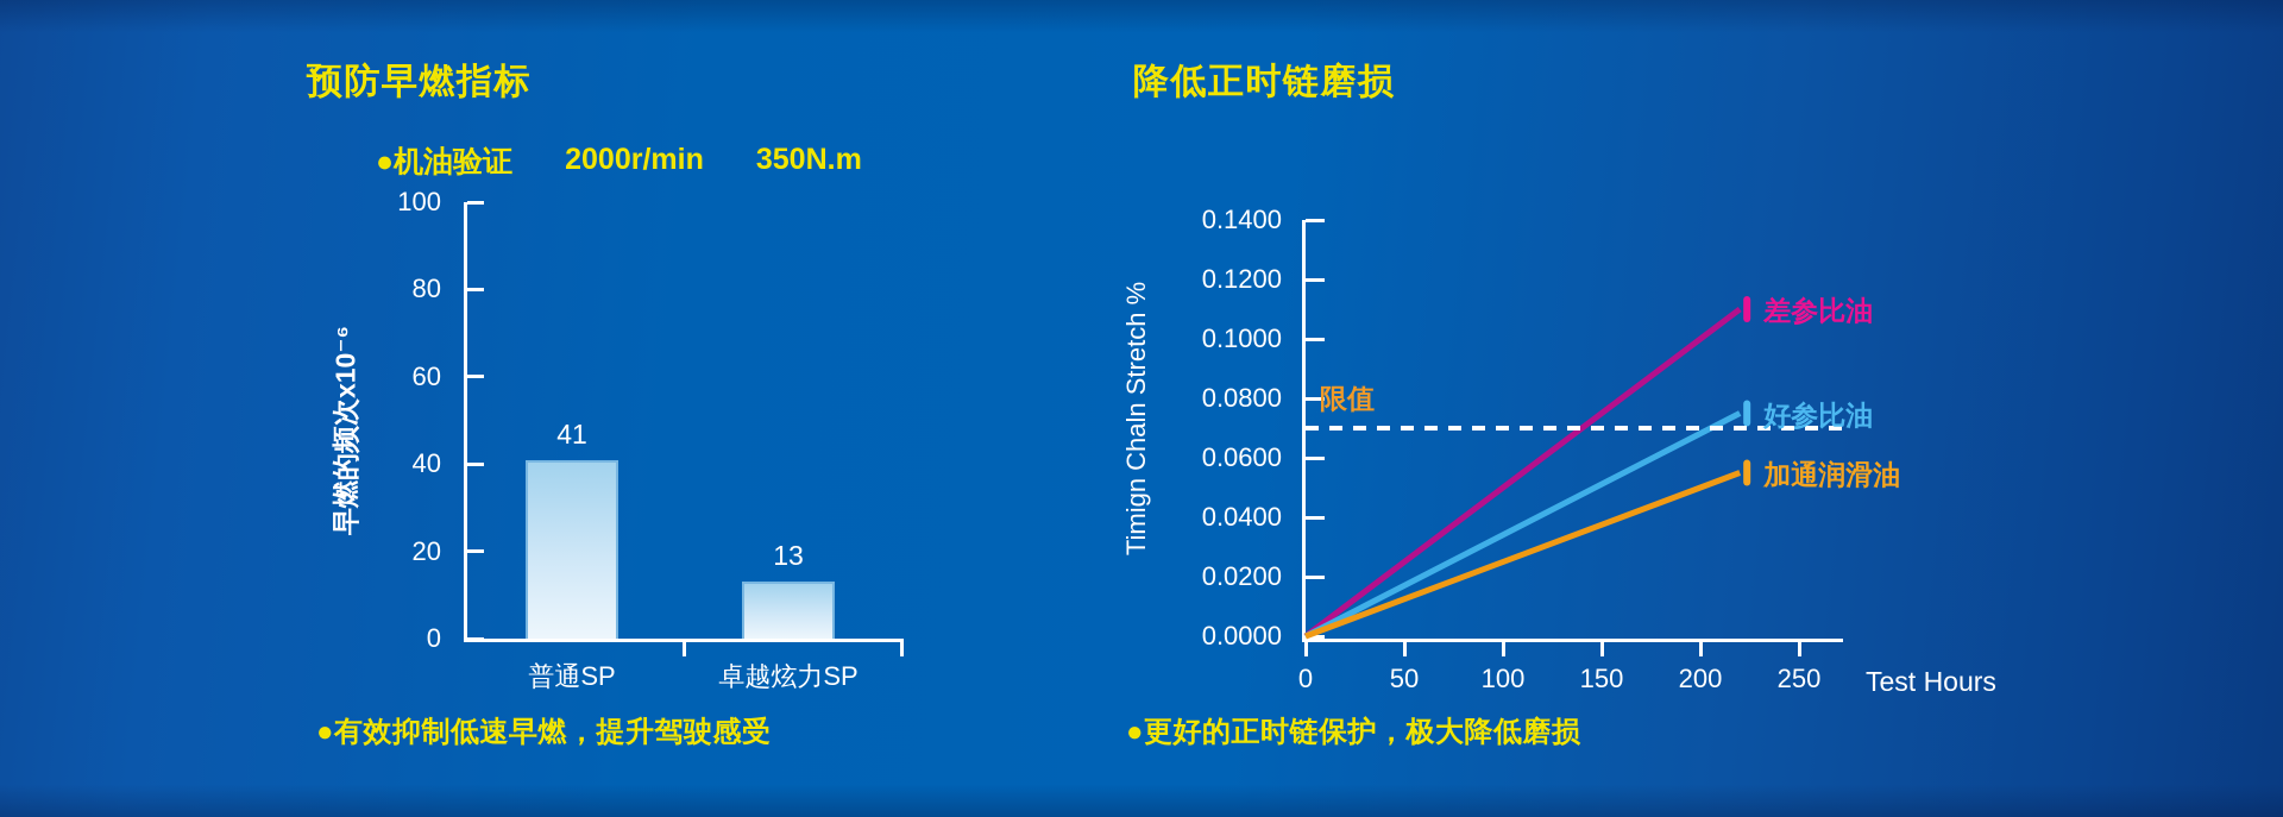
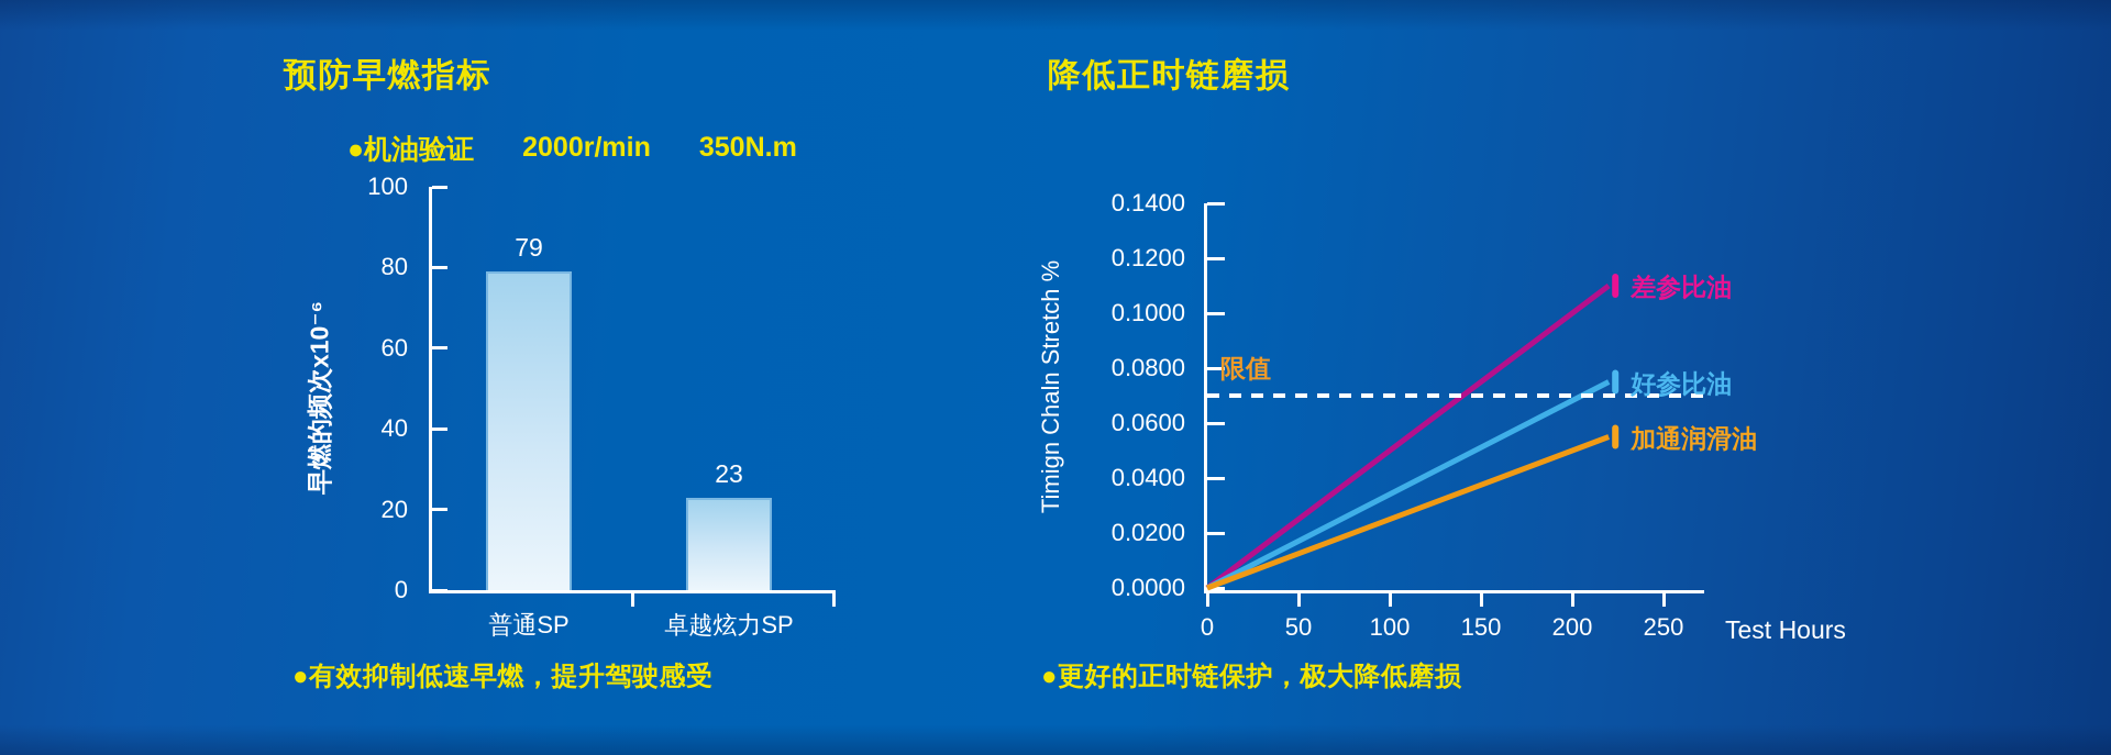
预防早燃指标/普通SP: 41 -> 79
预防早燃指标/卓越炫力SP: 13 -> 23
